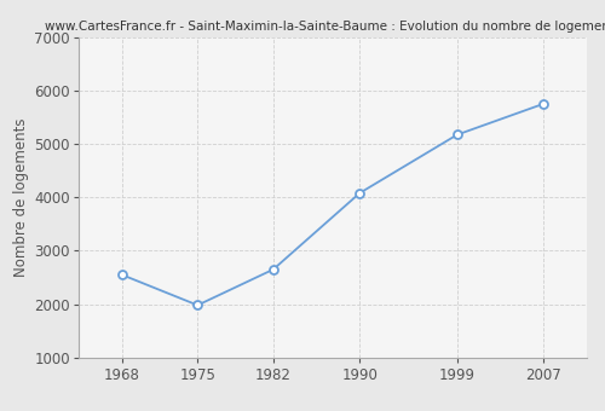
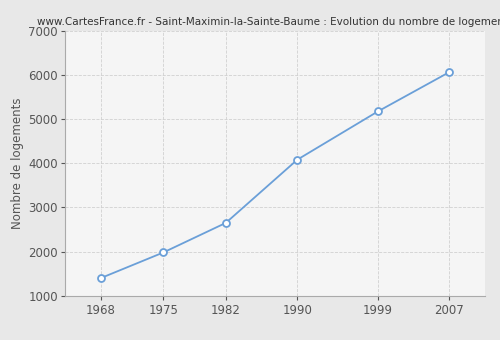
1968: 2550 -> 1400
2007: 5750 -> 6060
